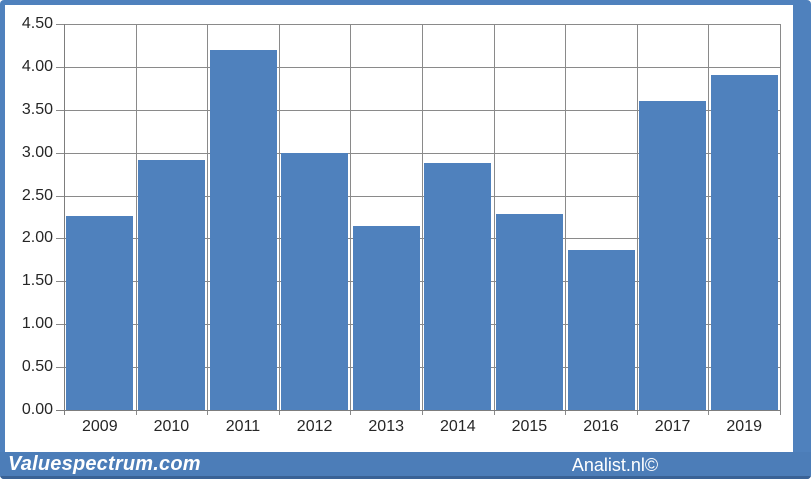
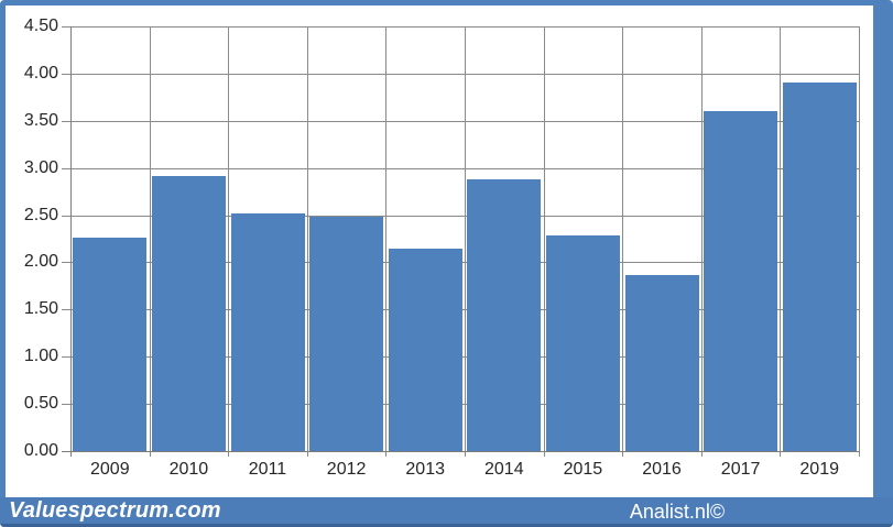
2011: 4.2 -> 2.5
2012: 3.0 -> 2.5
